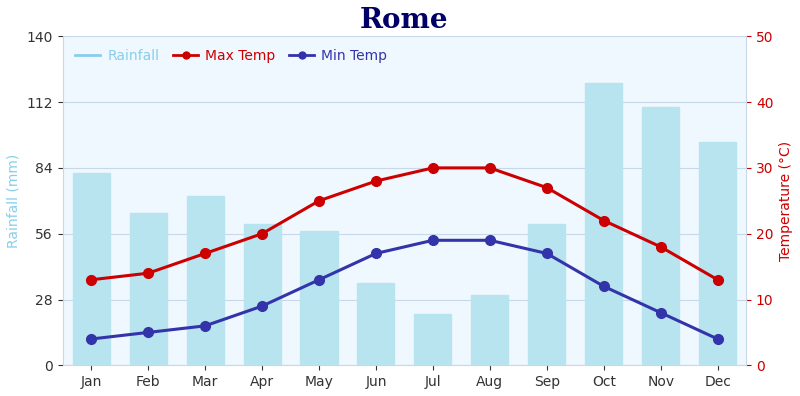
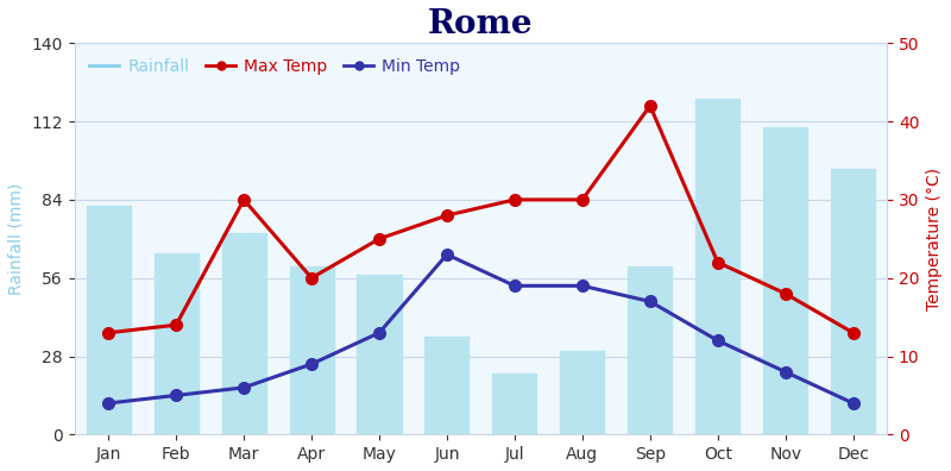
Max Temp/Mar: 17 -> 30
Min Temp/Jun: 17 -> 23
Max Temp/Sep: 27 -> 42
